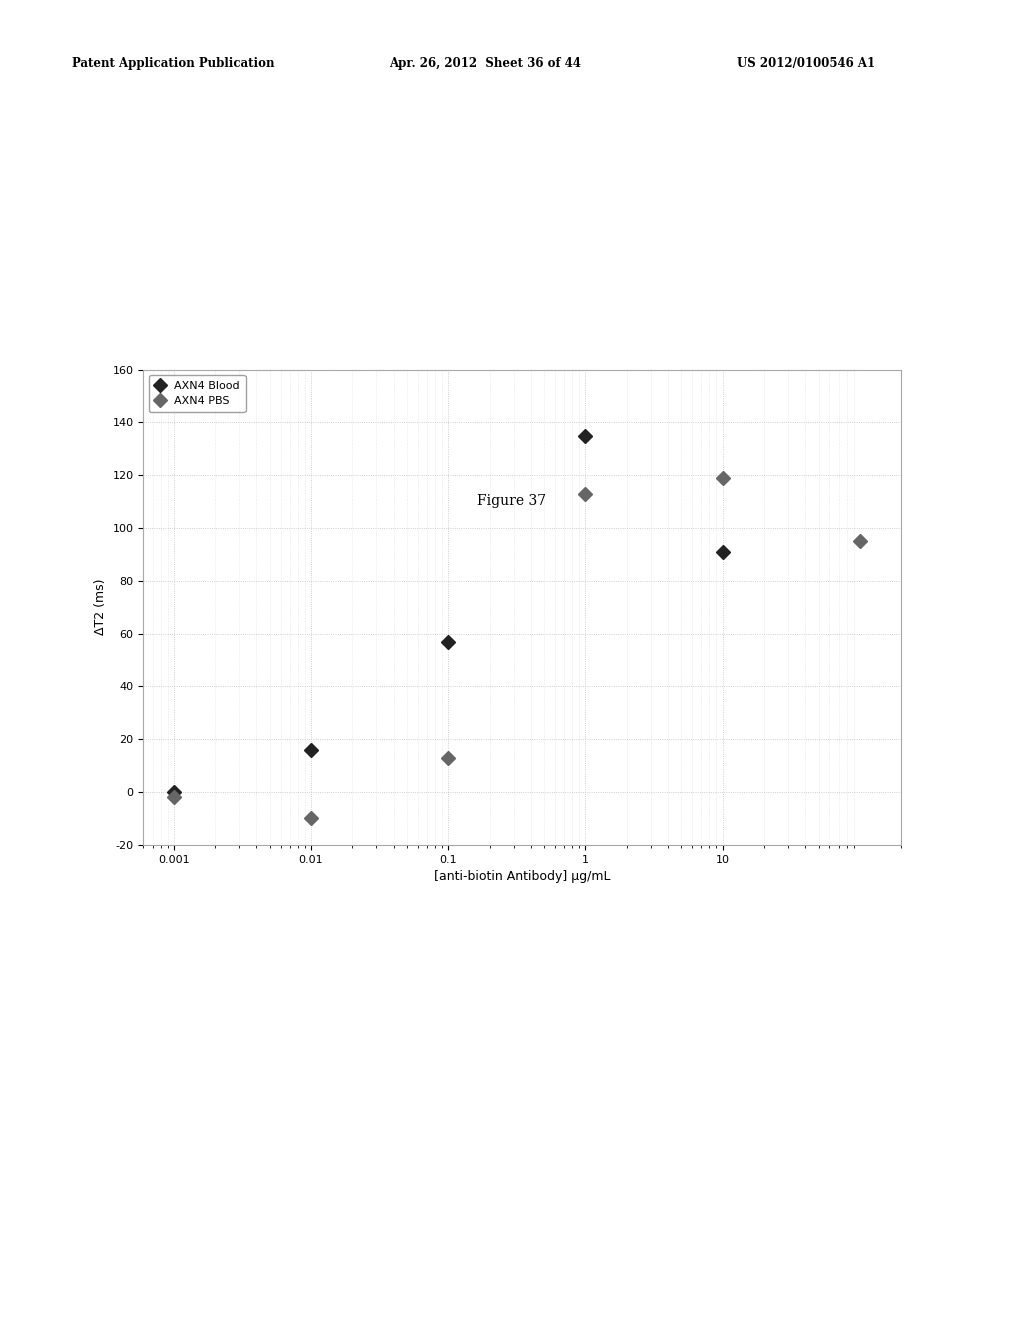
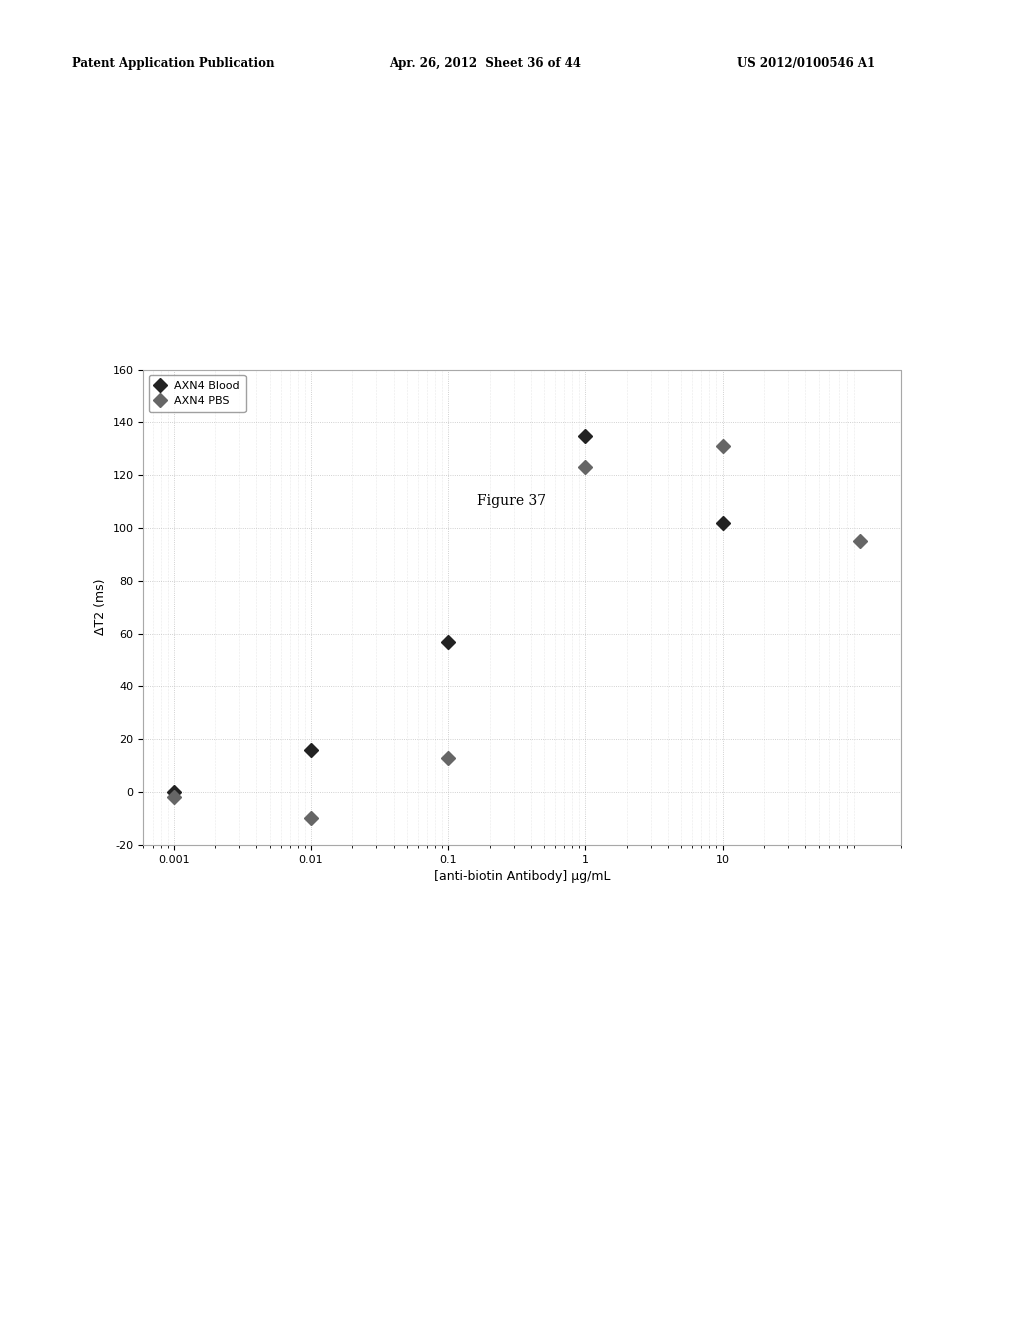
AXN4 PBS/1: 113 -> 123
AXN4 Blood/10: 91 -> 102
AXN4 PBS/10: 119 -> 131
